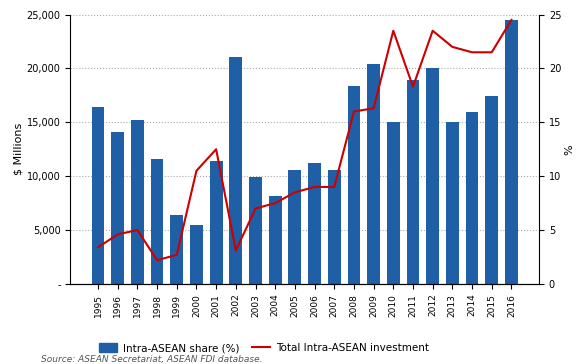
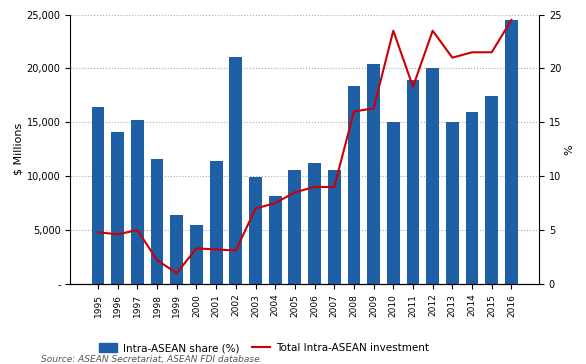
Total Intra-ASEAN investment/1995: 3.4 -> 4.8
Total Intra-ASEAN investment/1999: 2.7 -> 1.0
Total Intra-ASEAN investment/2000: 10.5 -> 3.3
Total Intra-ASEAN investment/2001: 12.5 -> 3.2
Total Intra-ASEAN investment/2013: 22.0 -> 21.0
